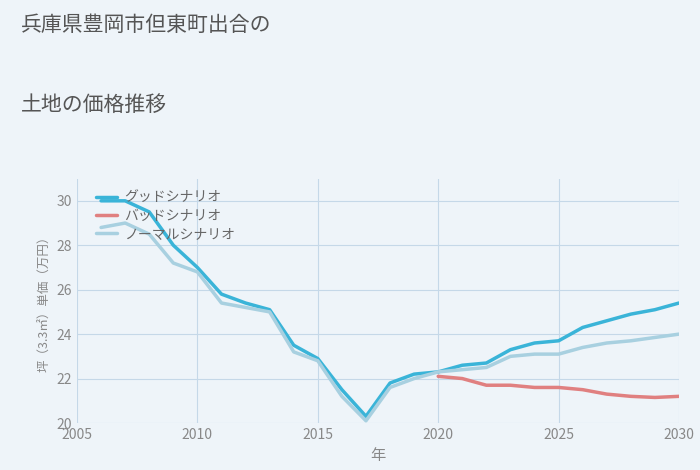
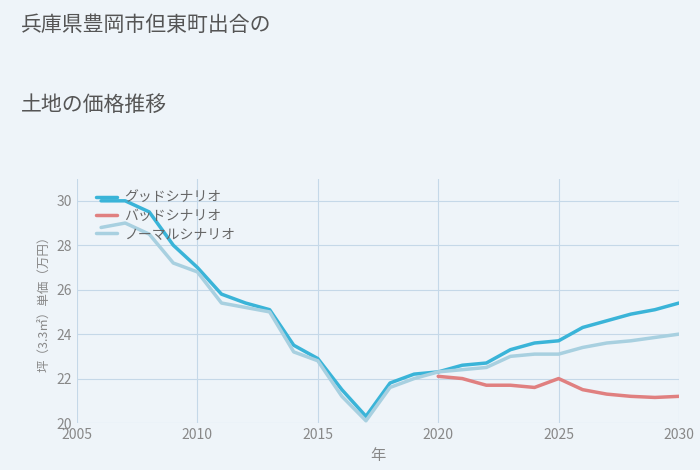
バッドシナリオ/2025: 21.60 -> 22.00
